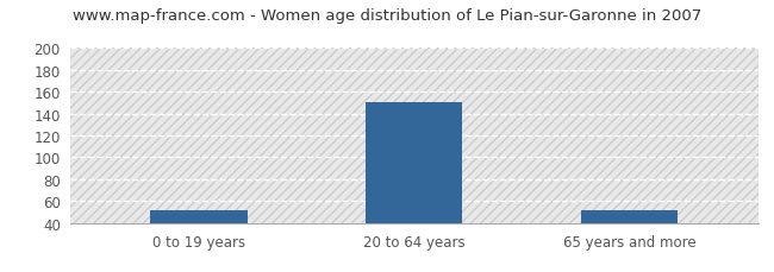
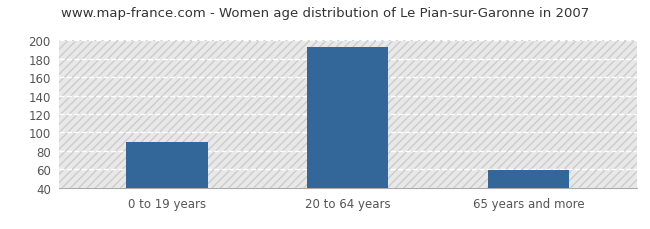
0 to 19 years: 52 -> 90
20 to 64 years: 150 -> 193
65 years and more: 52 -> 59
